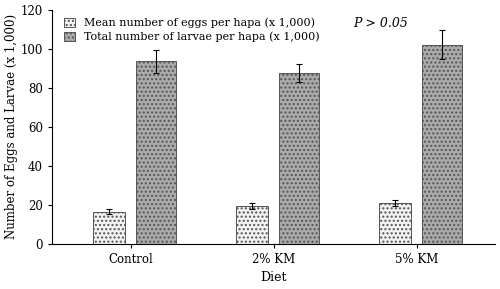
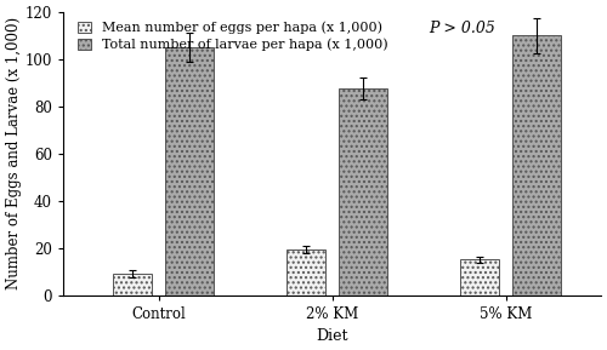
Mean number of eggs per hapa (x 1,000)/Control: 16 -> 9
Total number of larvae per hapa (x 1,000)/Control: 94 -> 105
Mean number of eggs per hapa (x 1,000)/5% KM: 21 -> 15
Total number of larvae per hapa (x 1,000)/5% KM: 102 -> 110
